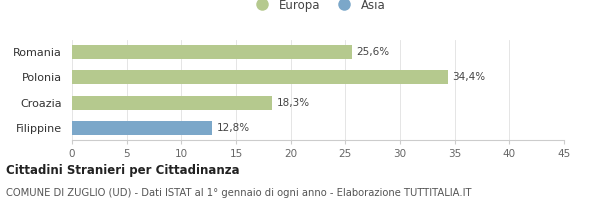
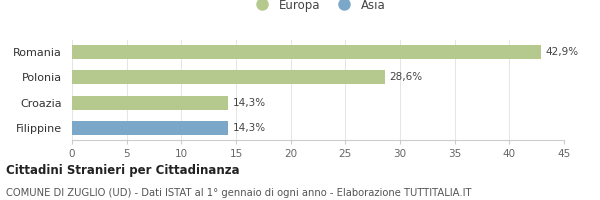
Romania: 25,6% -> 42,9%
Polonia: 34,4% -> 28,6%
Croazia: 18,3% -> 14,3%
Filippine: 12,8% -> 14,3%
